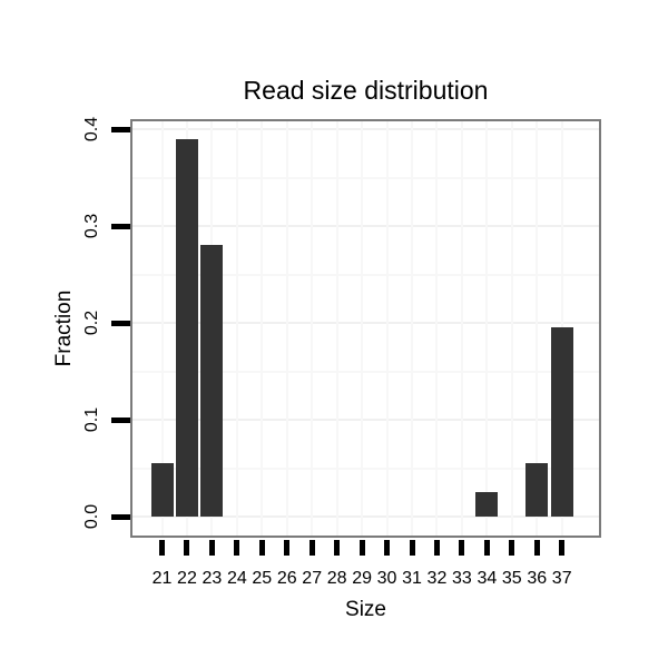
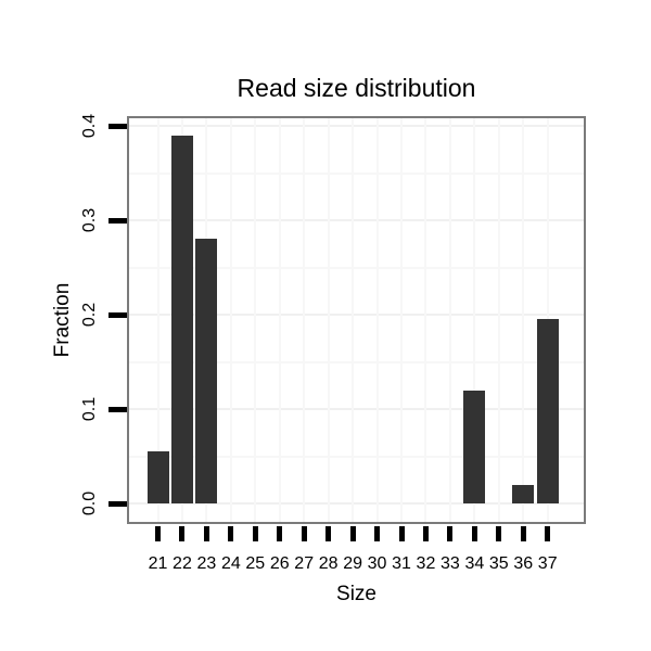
34: 0.03 -> 0.12
36: 0.06 -> 0.02
